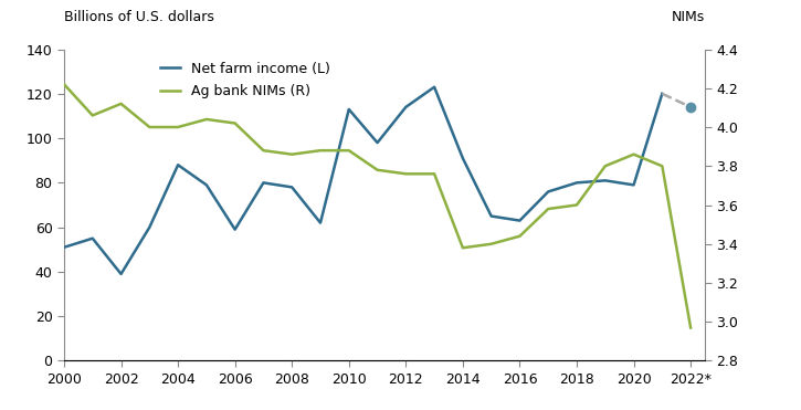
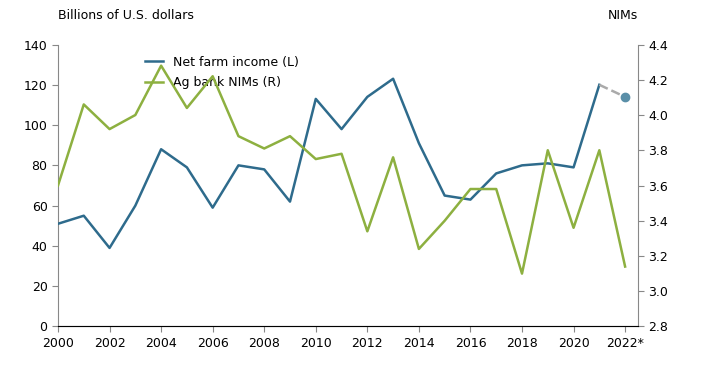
Ag bank NIMs (R)/2000: 4.22 -> 3.60
Ag bank NIMs (R)/2002: 4.12 -> 3.92
Ag bank NIMs (R)/2004: 4.00 -> 4.28
Ag bank NIMs (R)/2006: 4.02 -> 4.22
Ag bank NIMs (R)/2008: 3.86 -> 3.81
Ag bank NIMs (R)/2010: 3.88 -> 3.75
Ag bank NIMs (R)/2012: 3.76 -> 3.34
Ag bank NIMs (R)/2014: 3.38 -> 3.24
Ag bank NIMs (R)/2016: 3.44 -> 3.58
Ag bank NIMs (R)/2018: 3.60 -> 3.10
Ag bank NIMs (R)/2020: 3.86 -> 3.36
Ag bank NIMs (R)/2022*: 2.97 -> 3.14
